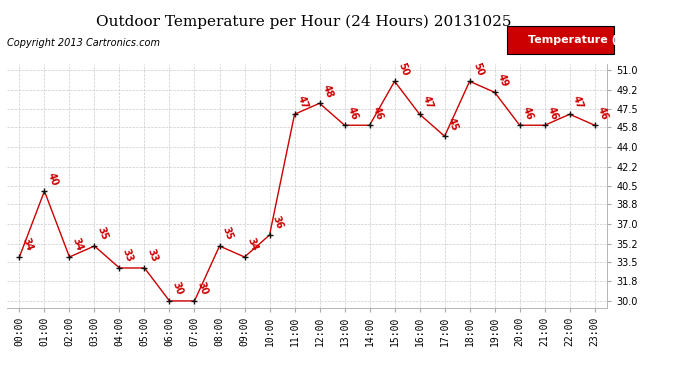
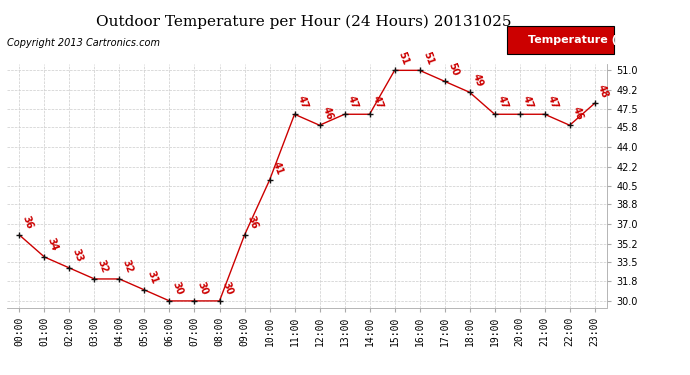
00:00: 34 -> 36
01:00: 40 -> 34
02:00: 34 -> 33
03:00: 35 -> 32
04:00: 33 -> 32
05:00: 33 -> 31
08:00: 35 -> 30
09:00: 34 -> 36
10:00: 36 -> 41
12:00: 48 -> 46
13:00: 46 -> 47
14:00: 46 -> 47
15:00: 50 -> 51
16:00: 47 -> 51
17:00: 45 -> 50
18:00: 50 -> 49
19:00: 49 -> 47
20:00: 46 -> 47
21:00: 46 -> 47
22:00: 47 -> 46
23:00: 46 -> 48
